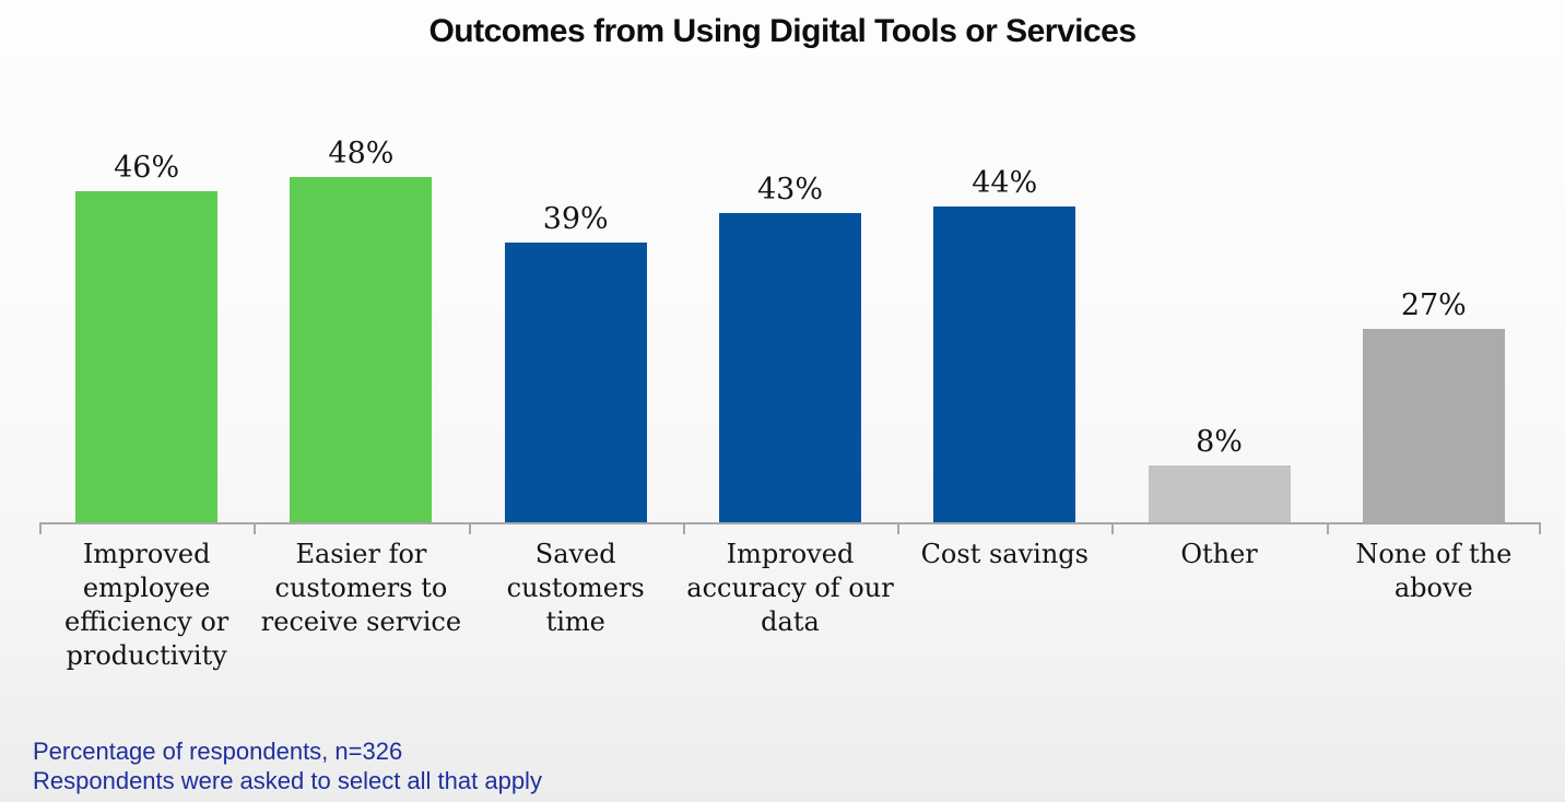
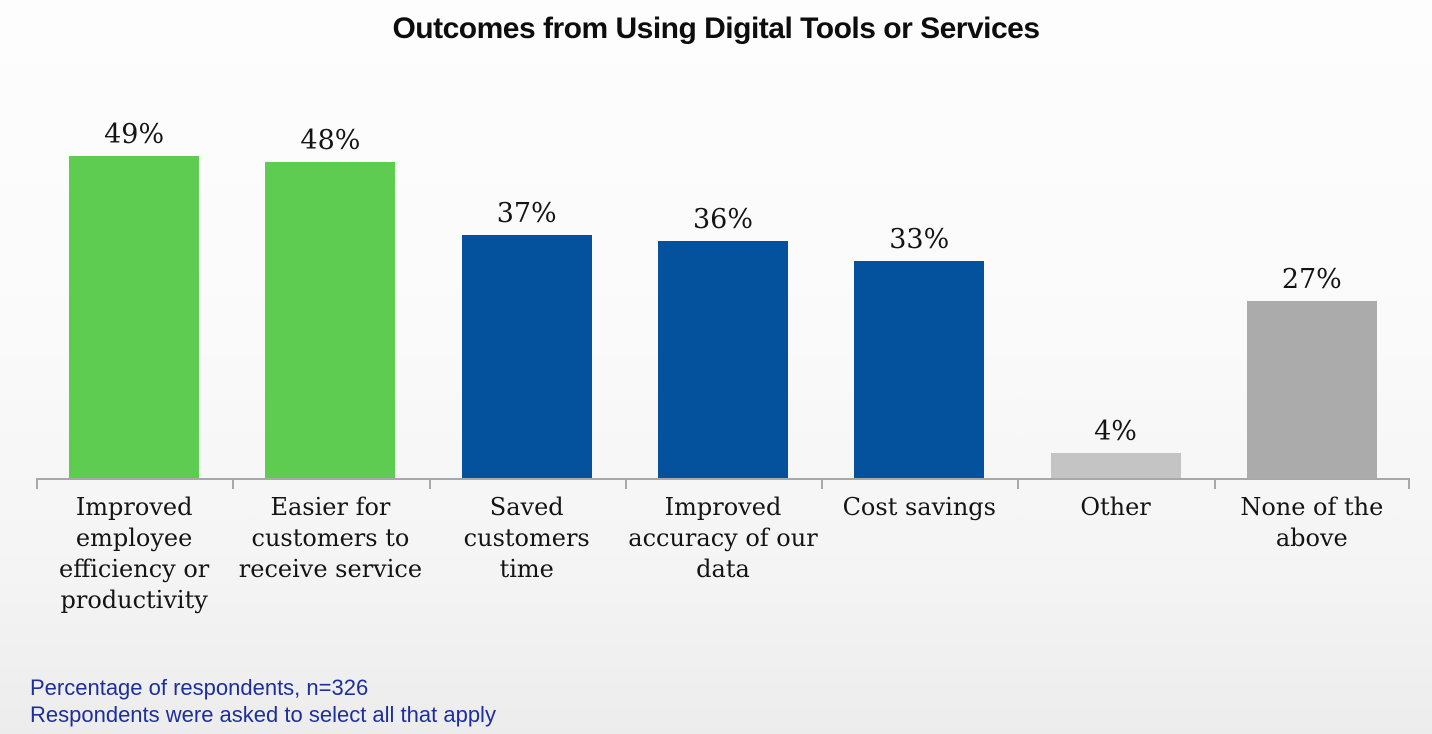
Improved employee efficiency or productivity: 46% -> 49%
Saved customers time: 39% -> 37%
Improved accuracy of our data: 43% -> 36%
Cost savings: 44% -> 33%
Other: 8% -> 4%
